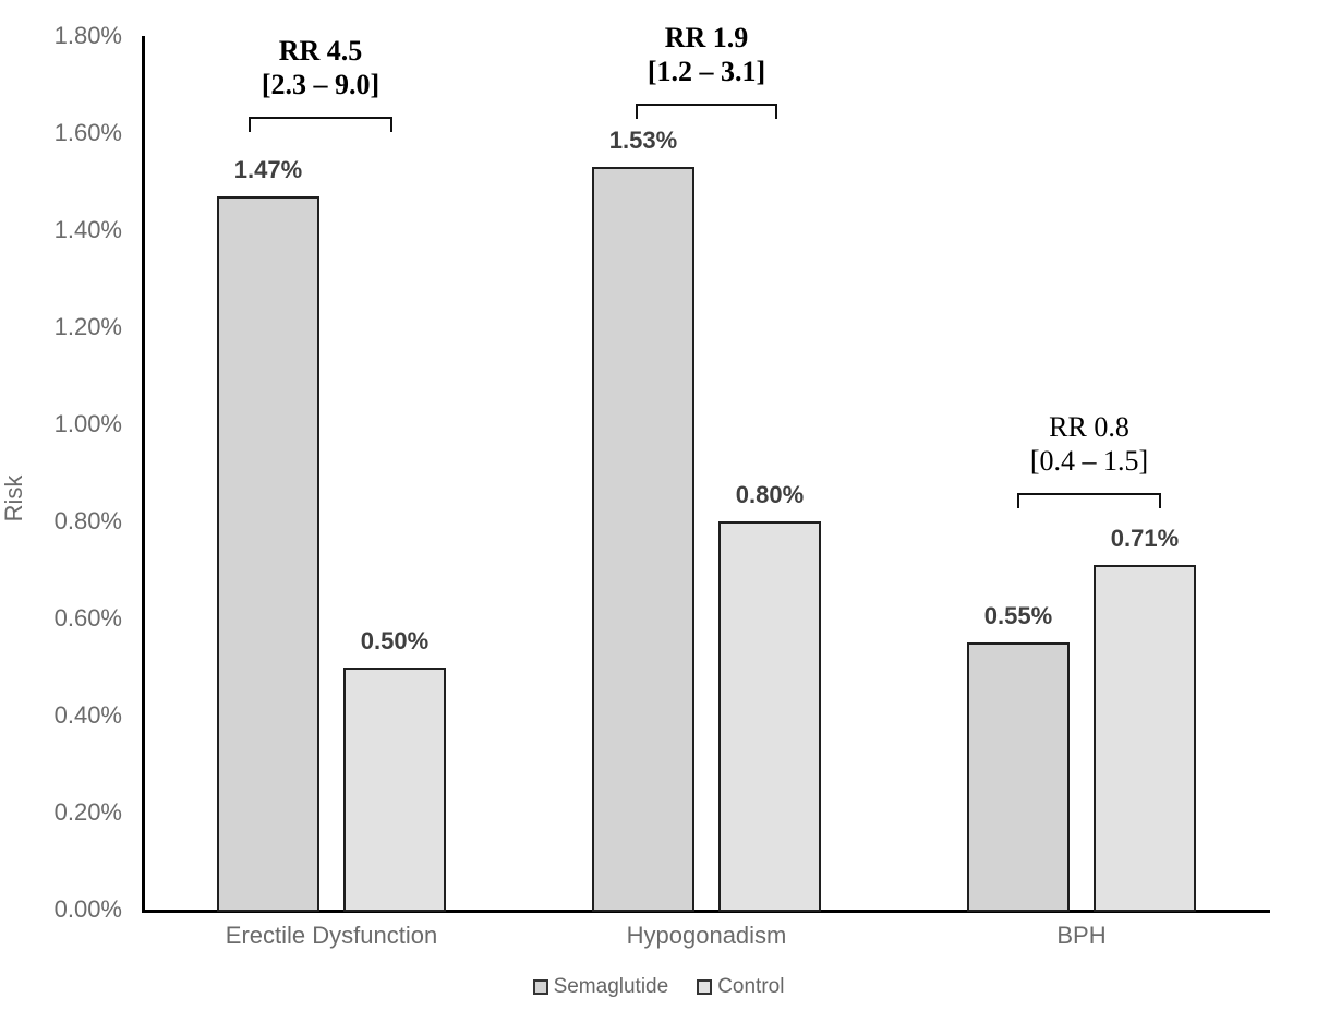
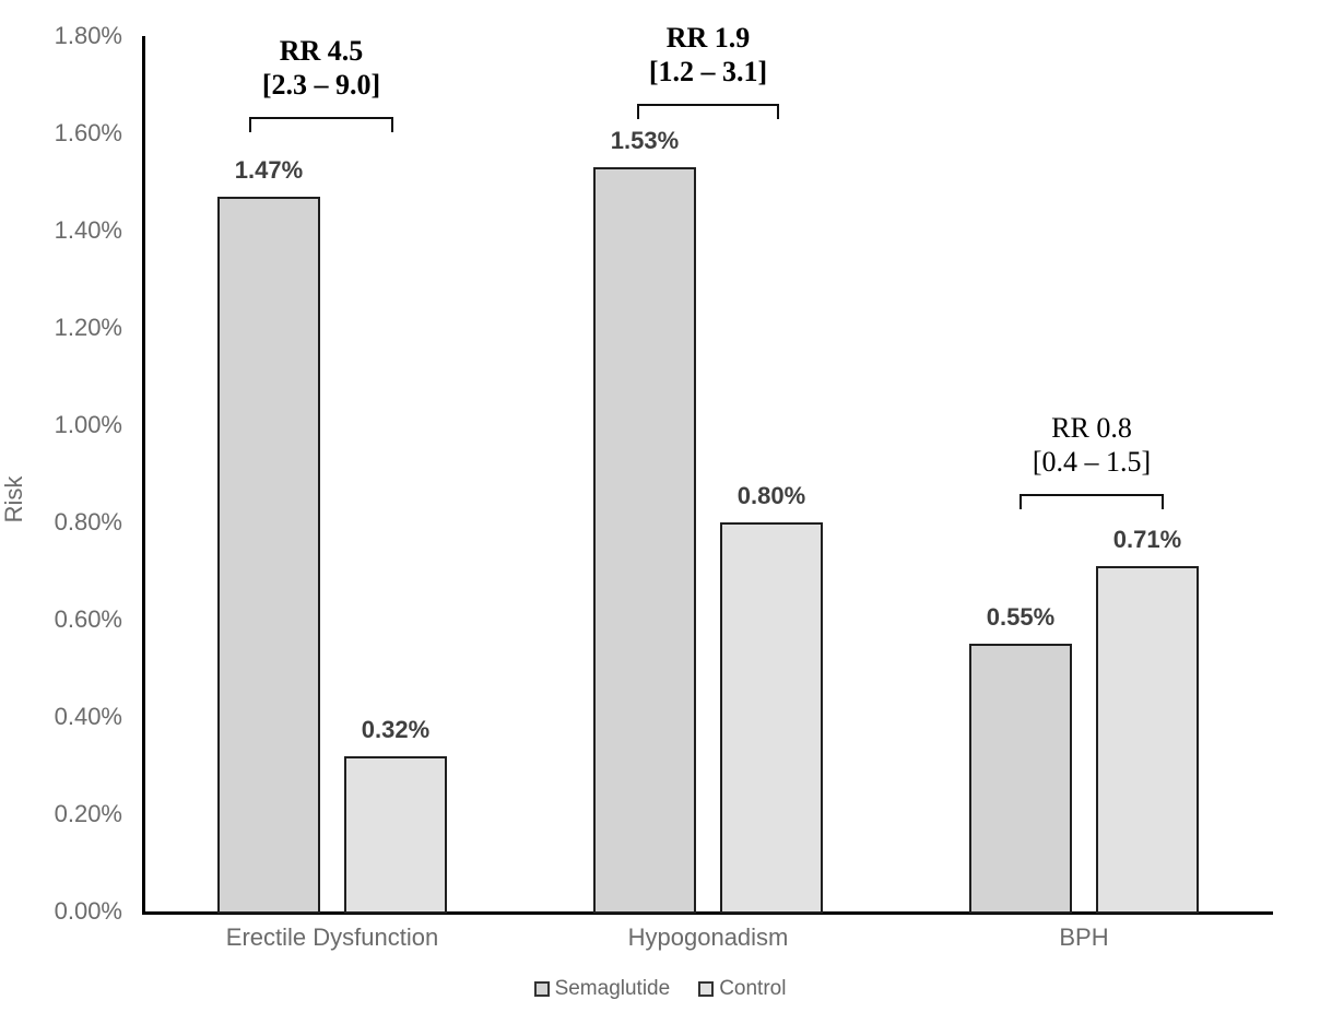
Control/Erectile Dysfunction: 0.50% -> 0.32%
